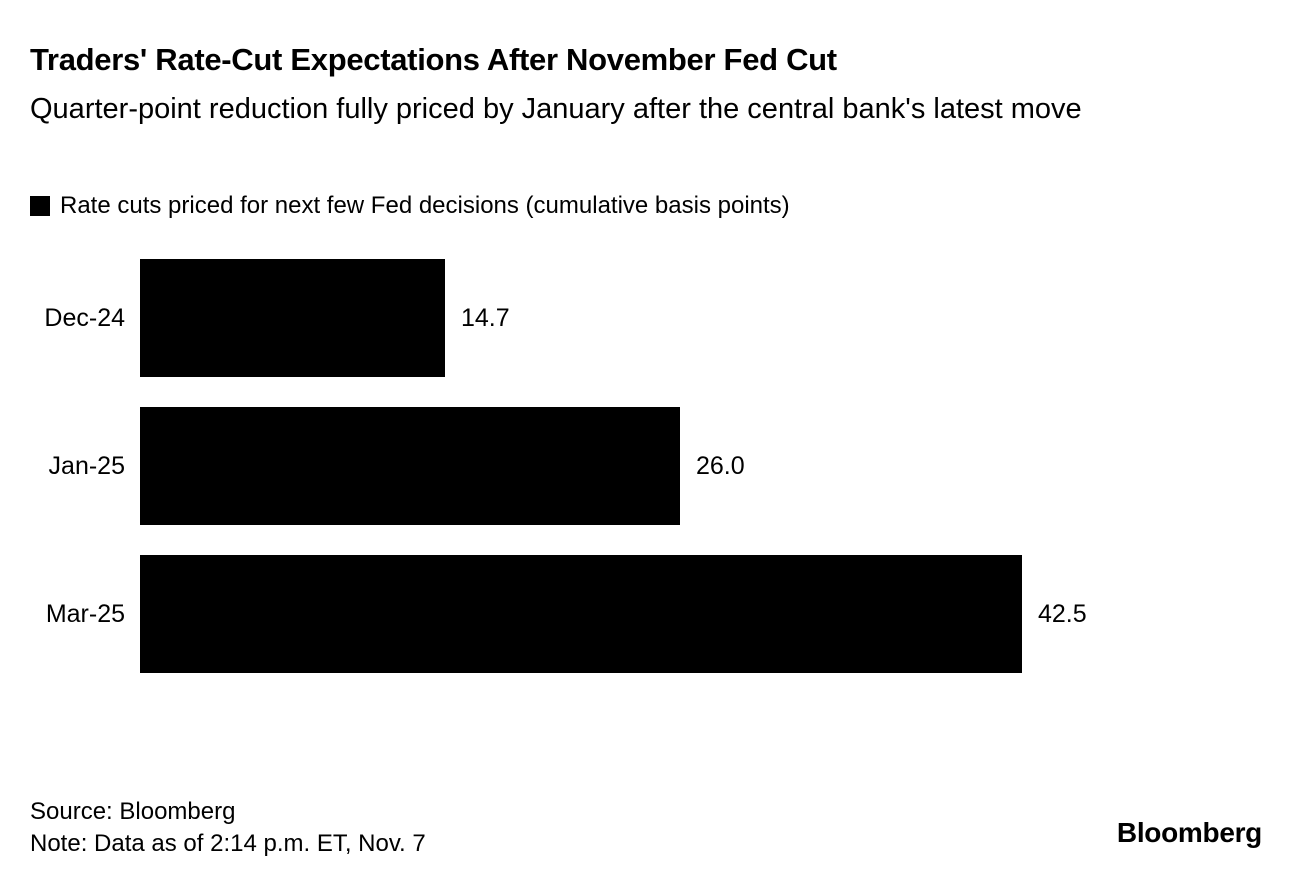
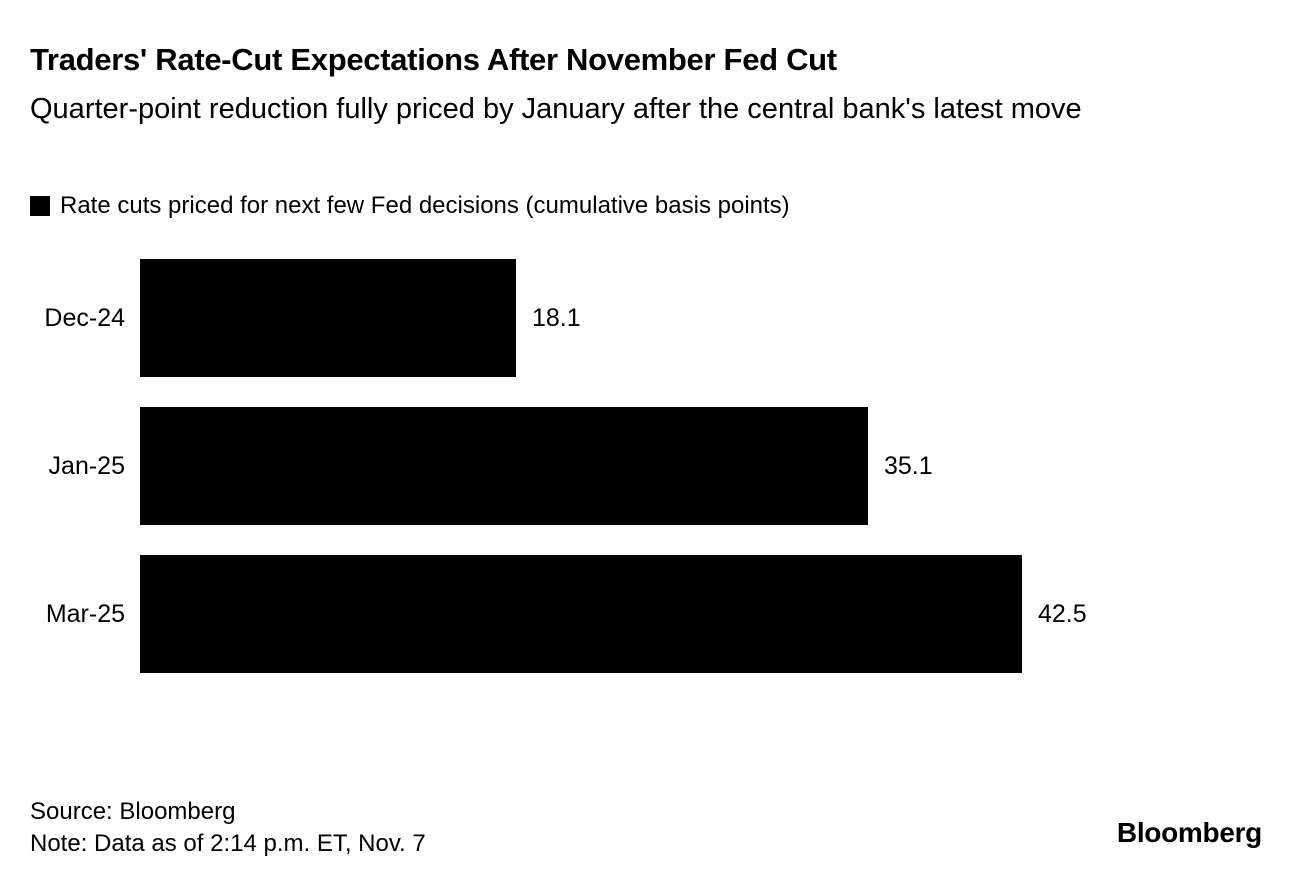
Dec-24: 14.7 -> 18.1
Jan-25: 26.0 -> 35.1
